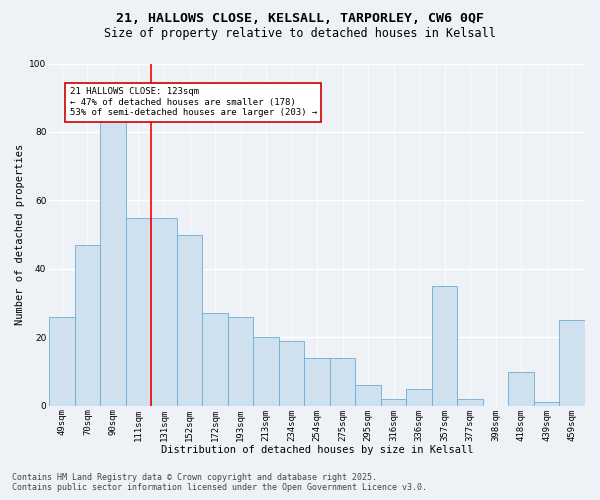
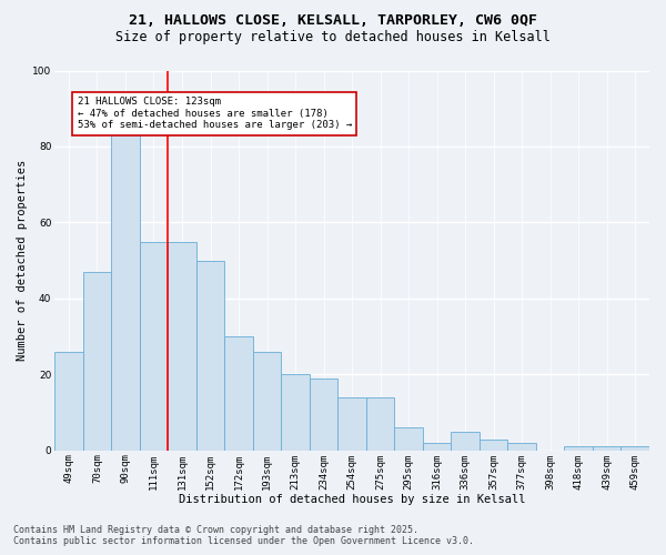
172sqm: 27 -> 30
357sqm: 35 -> 3
418sqm: 10 -> 1
459sqm: 25 -> 1
